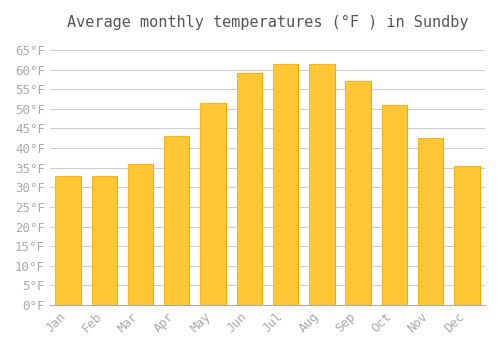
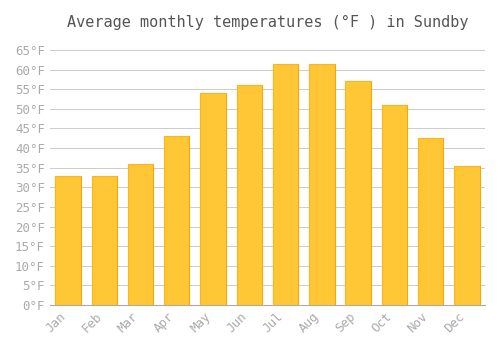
May: 51.5°F -> 54.0°F
Jun: 59.0°F -> 56.0°F
